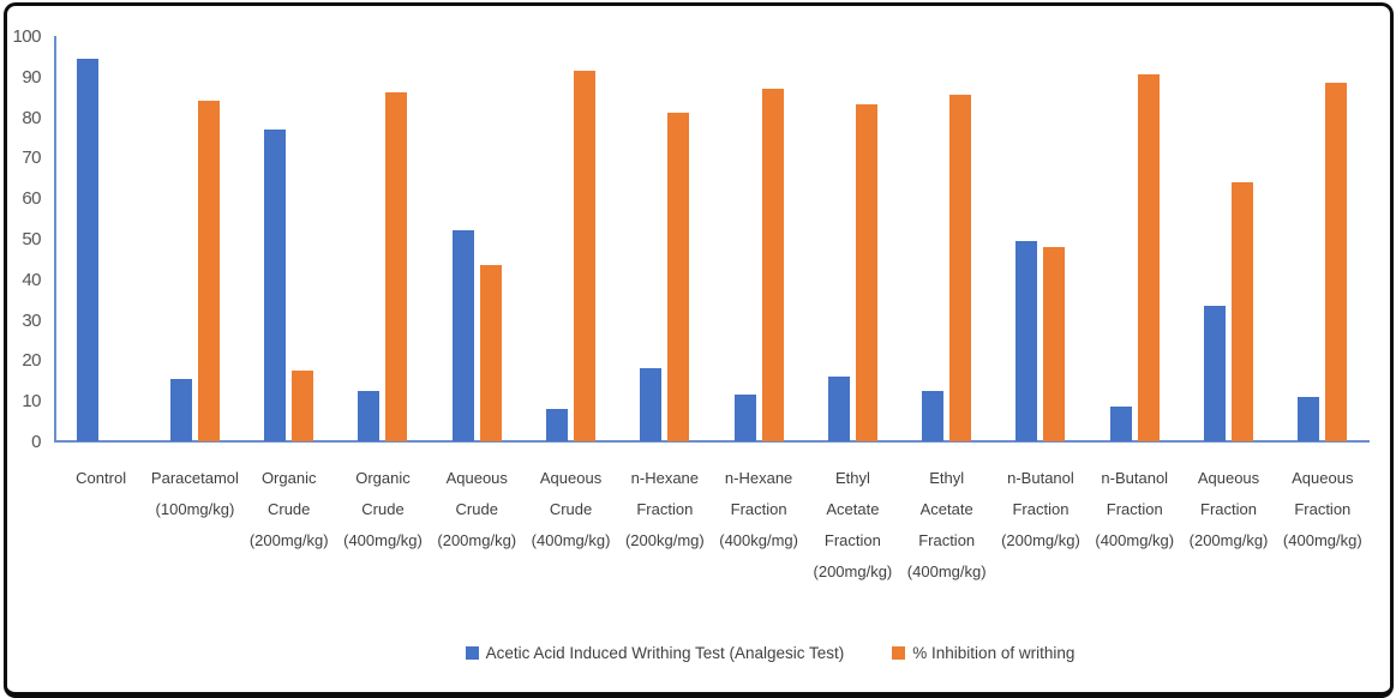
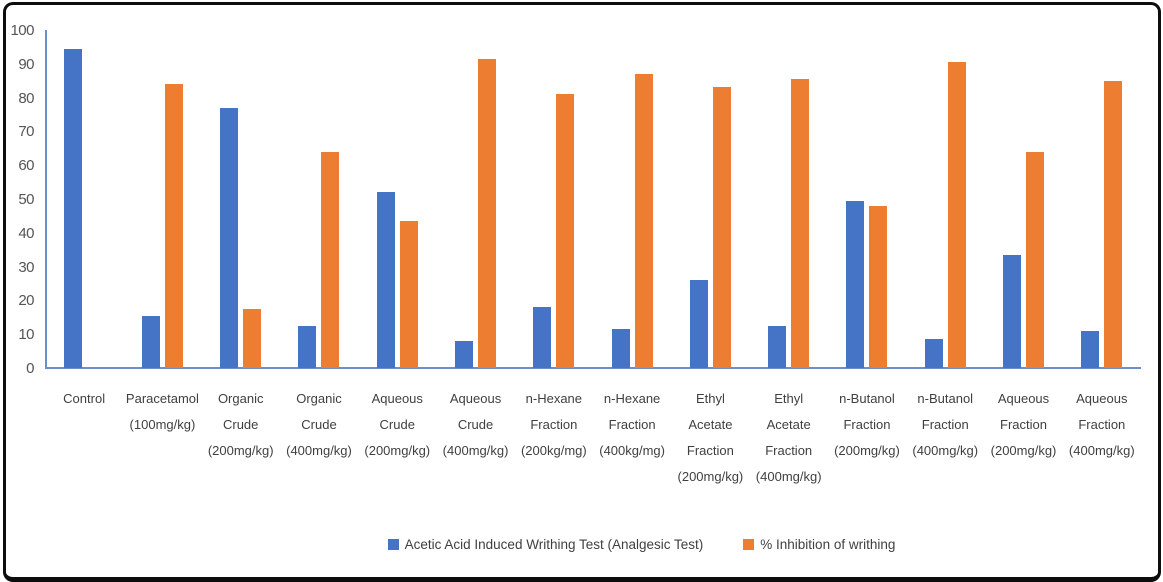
% Inhibition of writhing/Organic Crude (400mg/kg): 86 -> 64
Acetic Acid Induced Writhing Test (Analgesic Test)/Ethyl Acetate Fraction (200mg/kg): 16 -> 26
% Inhibition of writhing/Aqueous Fraction (400mg/kg): 88 -> 85
